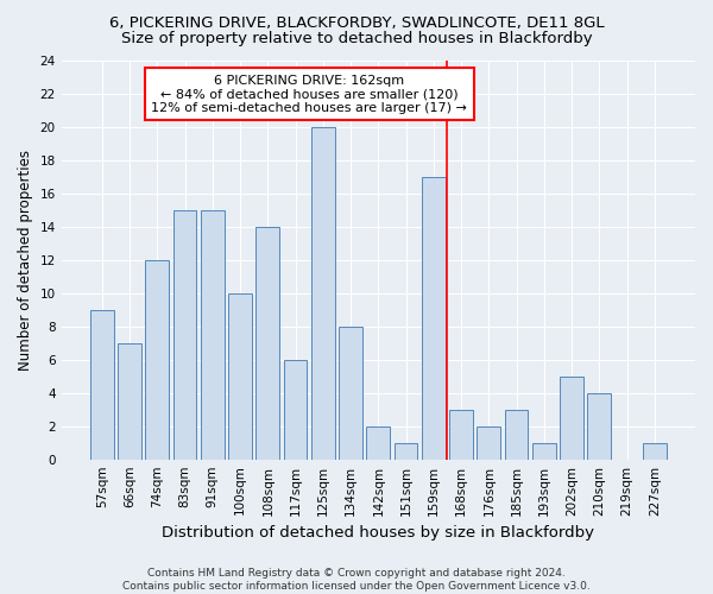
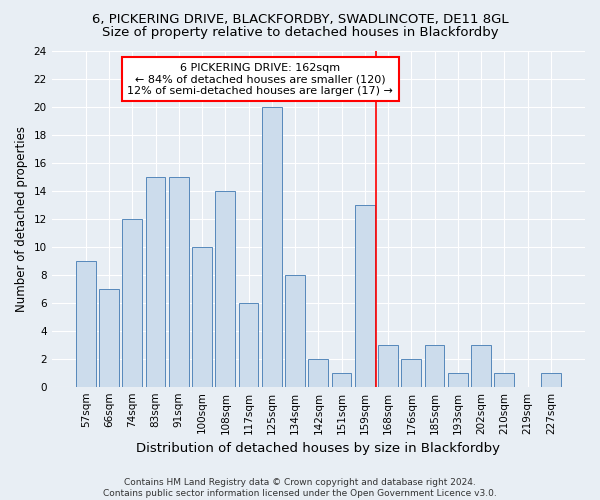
159sqm: 17 -> 13
202sqm: 5 -> 3
210sqm: 4 -> 1
